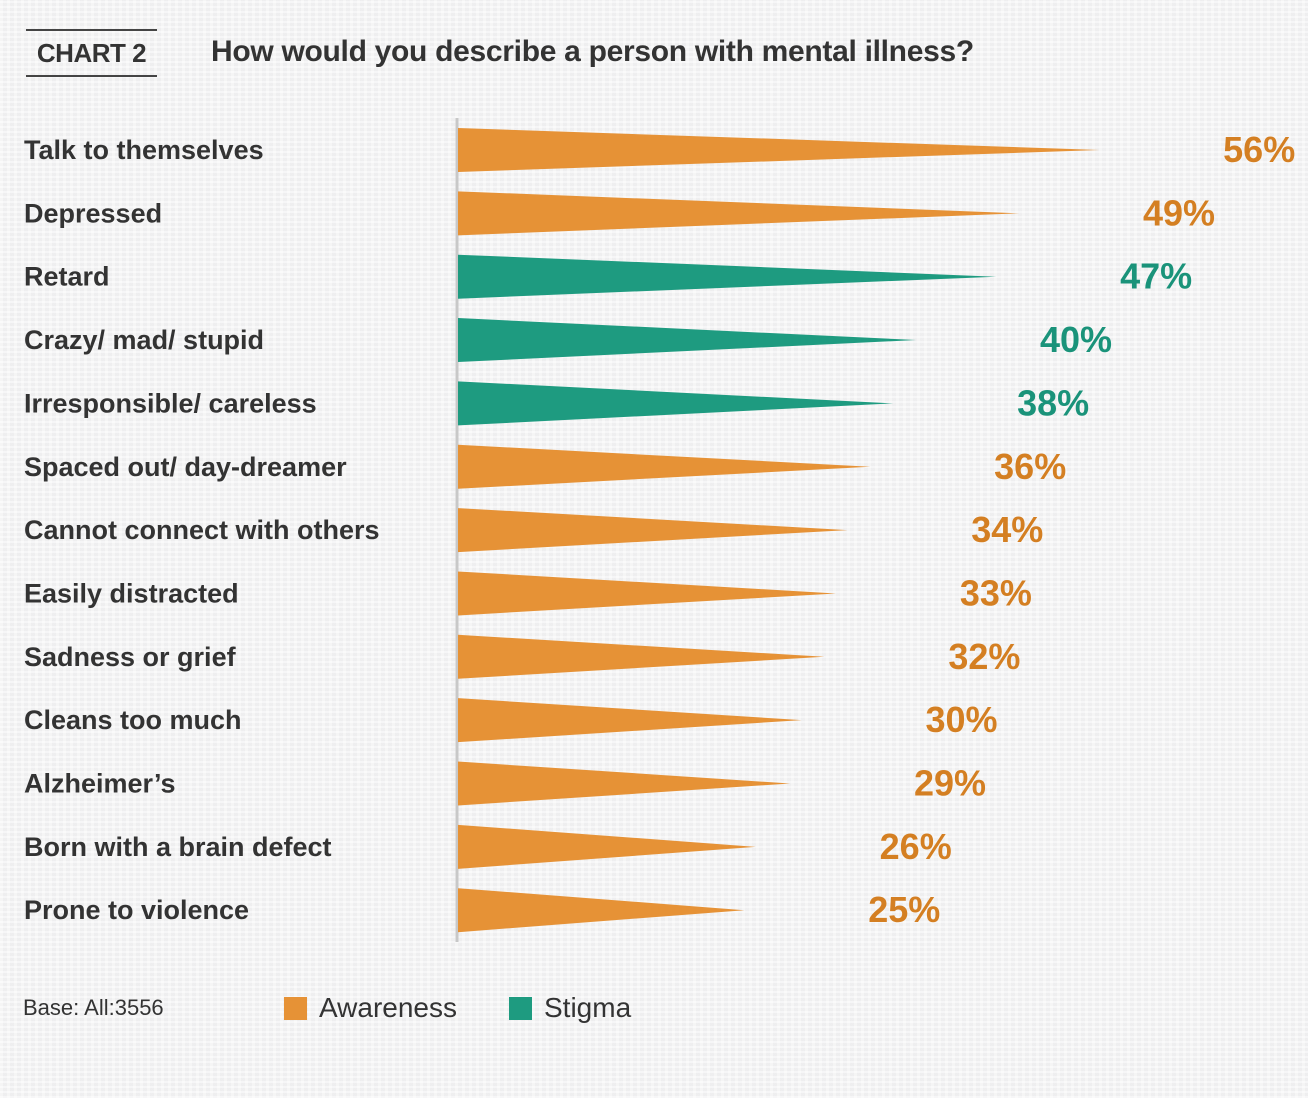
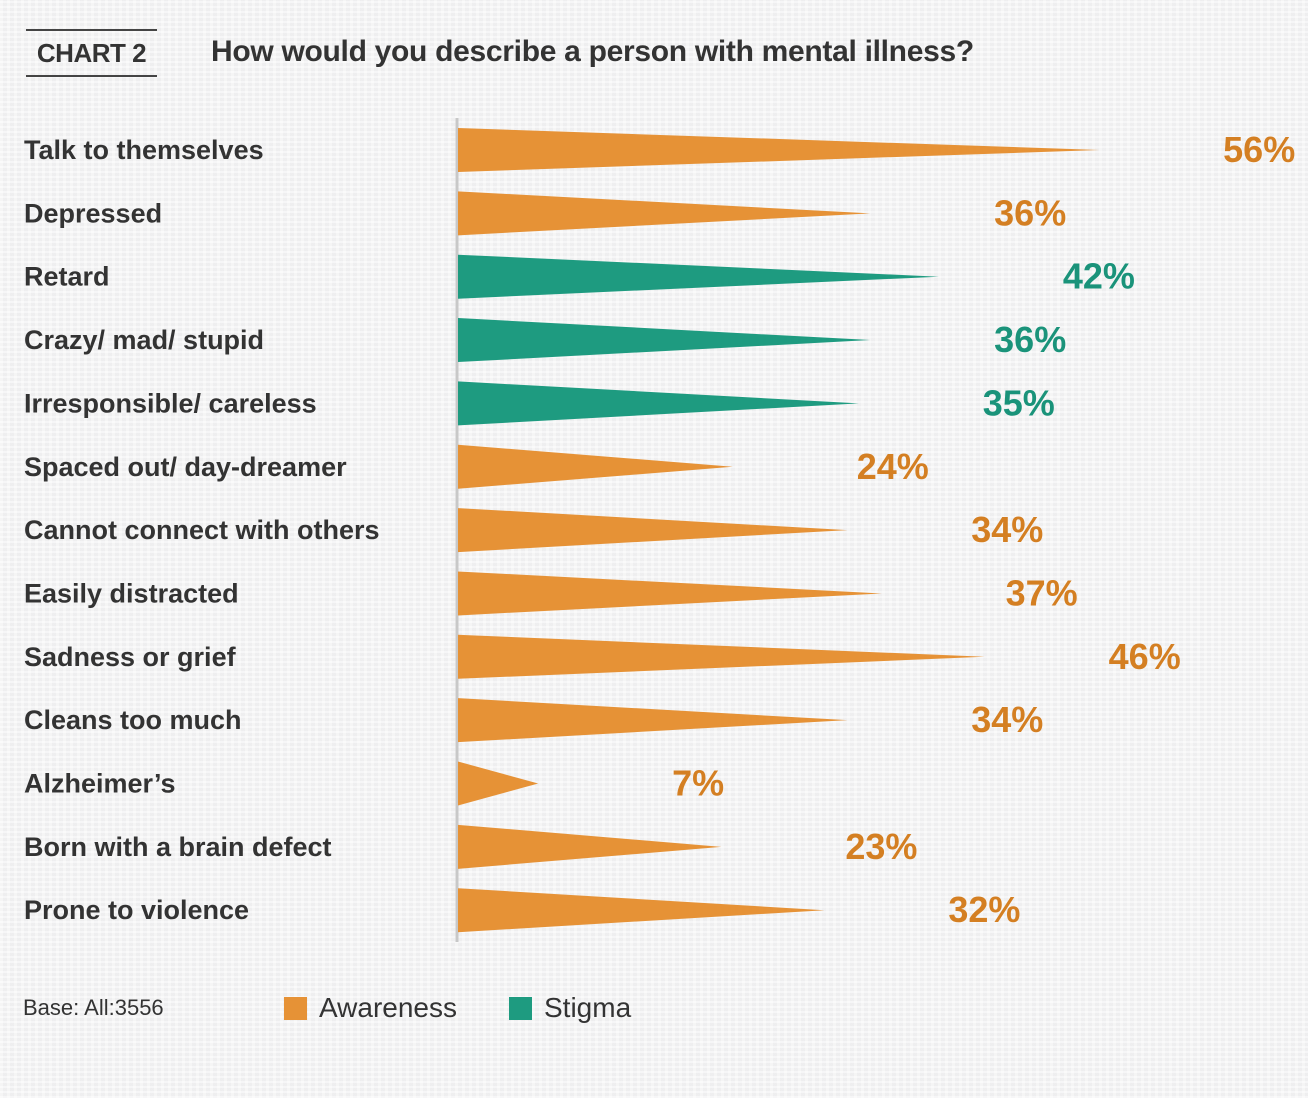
Depressed: 49% -> 36%
Retard: 47% -> 42%
Crazy/ mad/ stupid: 40% -> 36%
Irresponsible/ careless: 38% -> 35%
Spaced out/ day-dreamer: 36% -> 24%
Easily distracted: 33% -> 37%
Sadness or grief: 32% -> 46%
Cleans too much: 30% -> 34%
Alzheimer’s: 29% -> 7%
Born with a brain defect: 26% -> 23%
Prone to violence: 25% -> 32%
